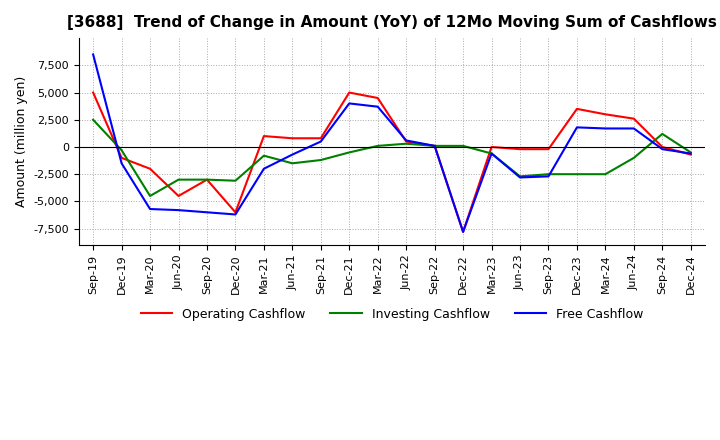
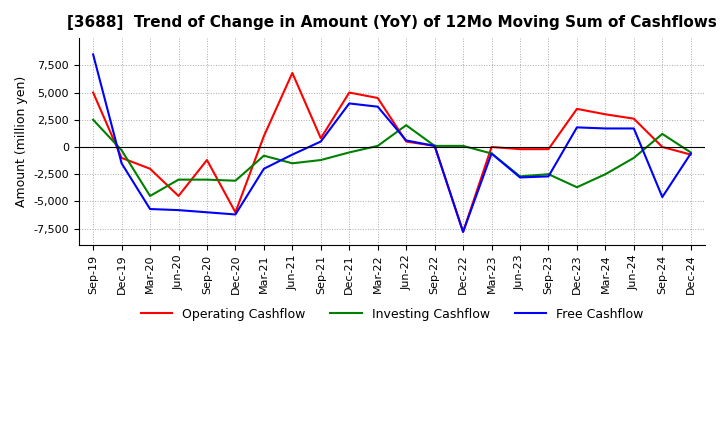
Operating Cashflow/Sep-20: -3,000 -> -1,200
Operating Cashflow/Jun-21: 800 -> 6,800
Investing Cashflow/Jun-22: 300 -> 2,000
Investing Cashflow/Dec-23: -2,500 -> -3,700
Free Cashflow/Sep-24: -200 -> -4,600
